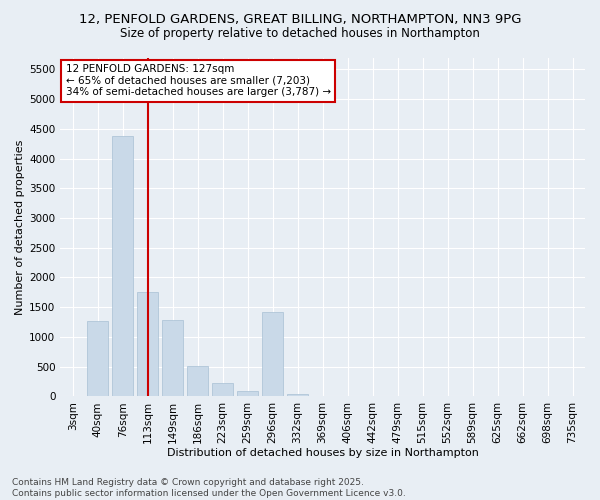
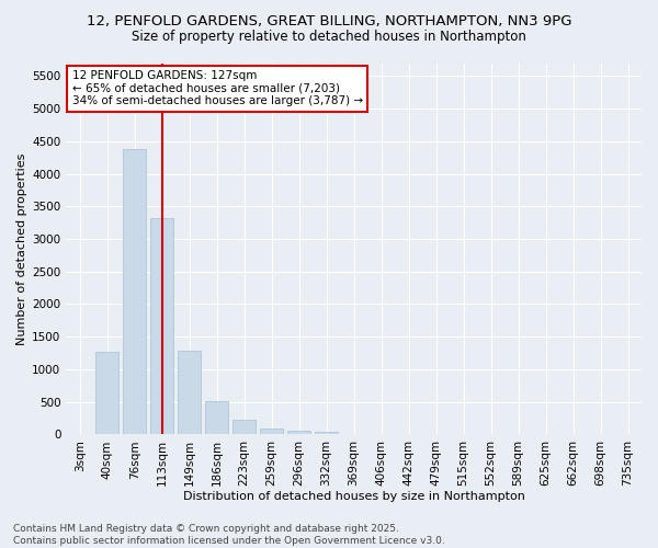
113sqm: 1760 -> 3320
296sqm: 1420 -> 60
